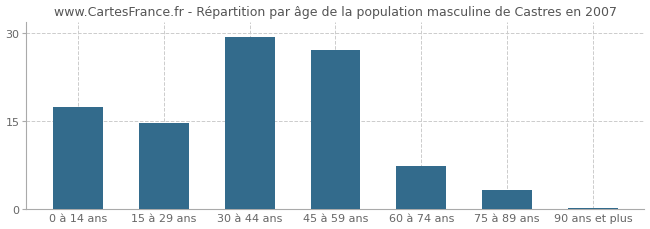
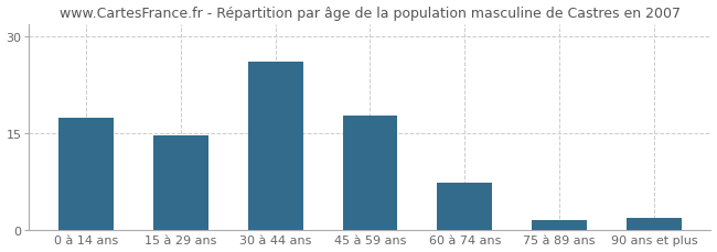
30 à 44 ans: 29.3 -> 26.2
45 à 59 ans: 27.2 -> 17.8
75 à 89 ans: 3.3 -> 1.6
90 ans et plus: 0.2 -> 2.0
